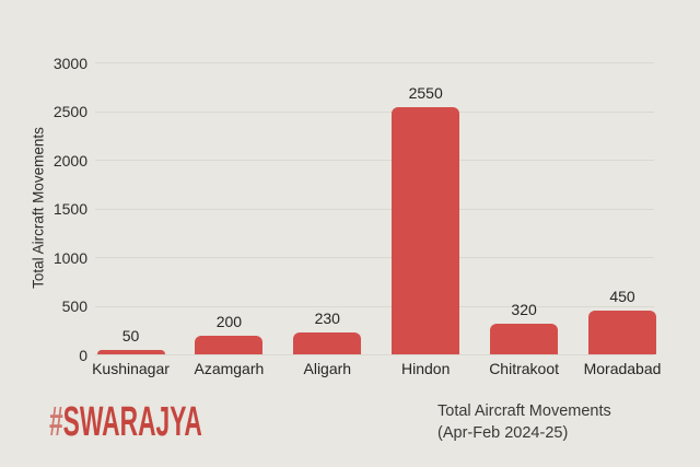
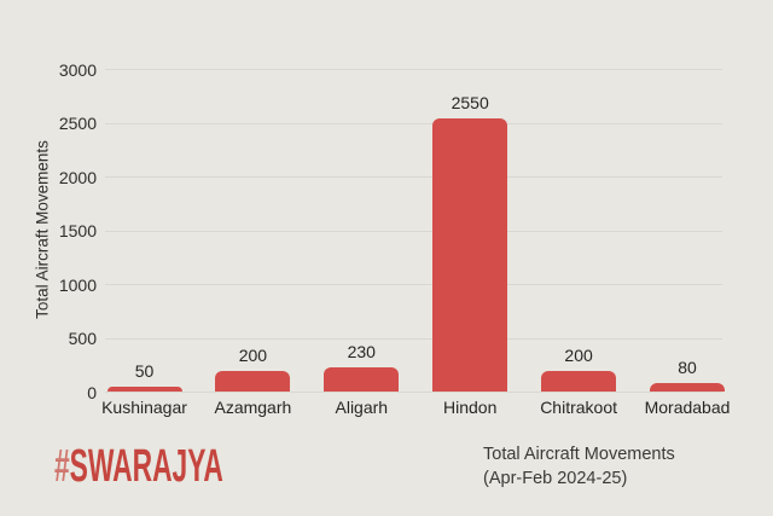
Chitrakoot: 320 -> 200
Moradabad: 450 -> 80
